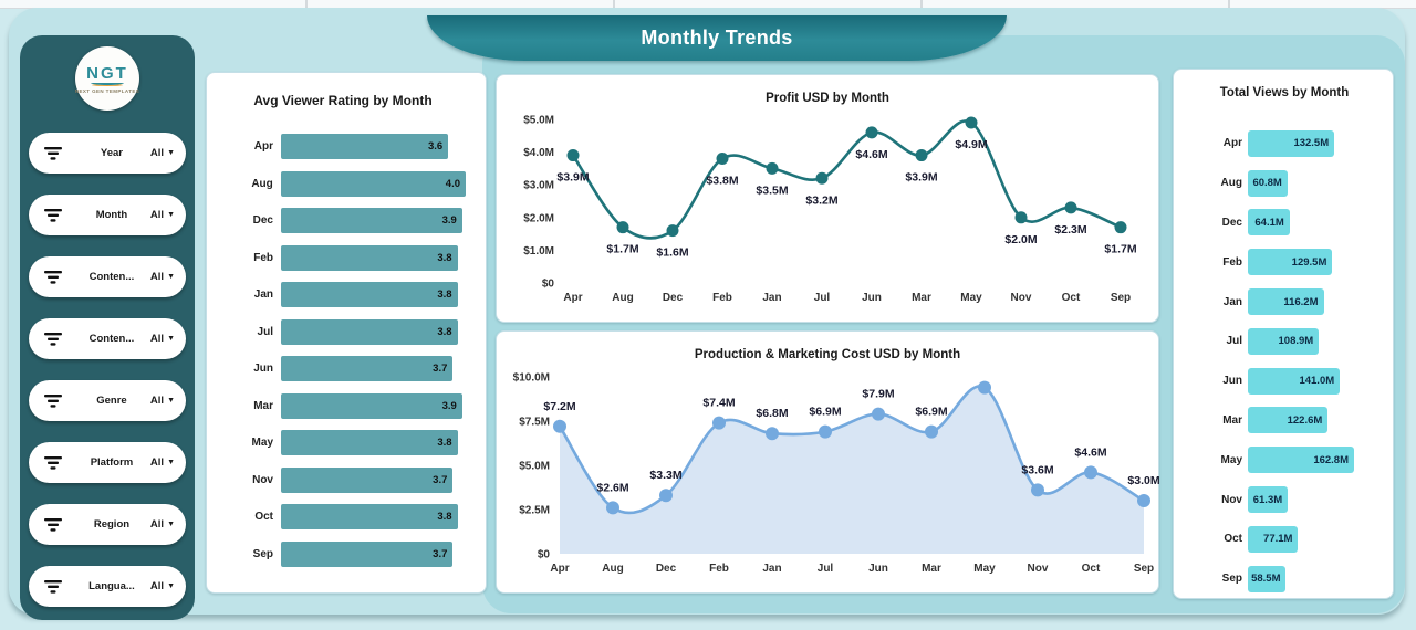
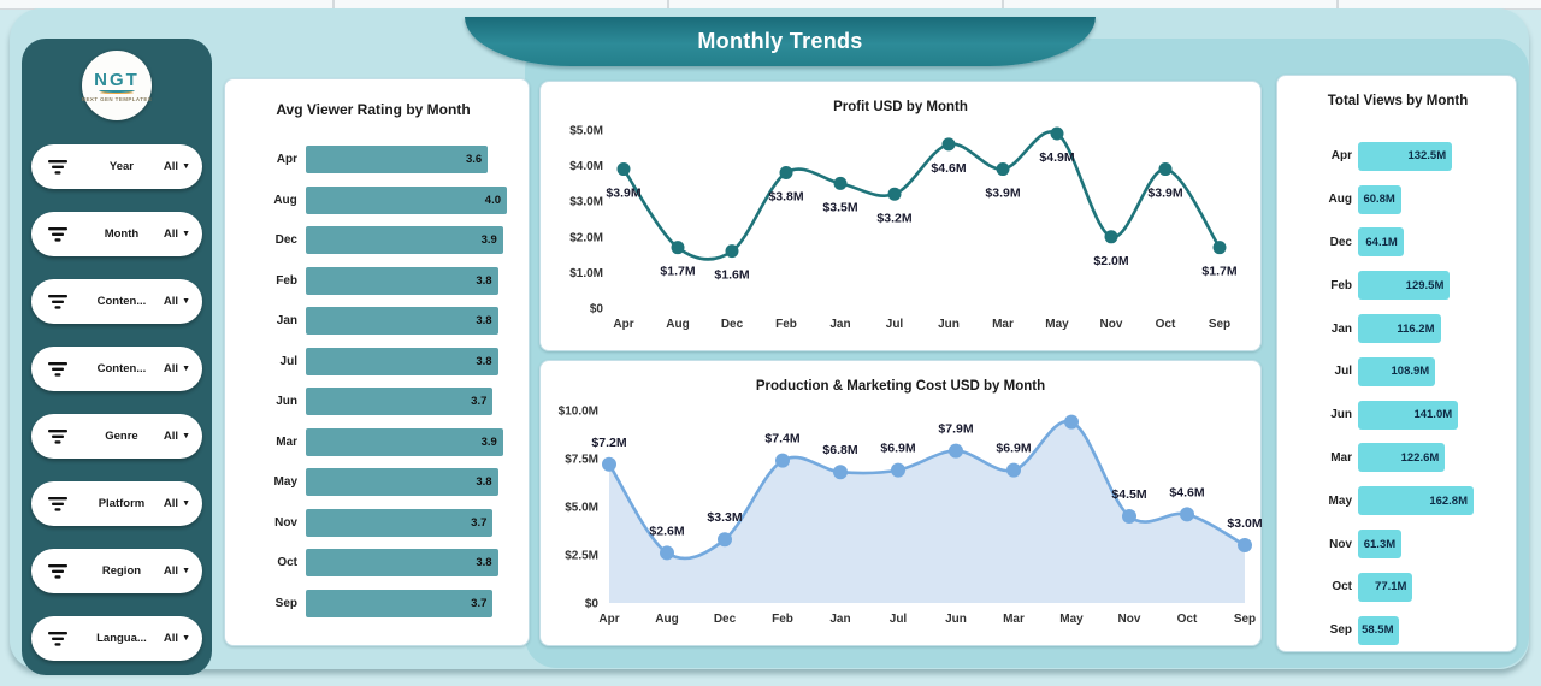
Profit USD by Month/Oct: $2.3M -> $3.9M
Production & Marketing Cost USD by Month/Nov: $3.6M -> $4.5M
